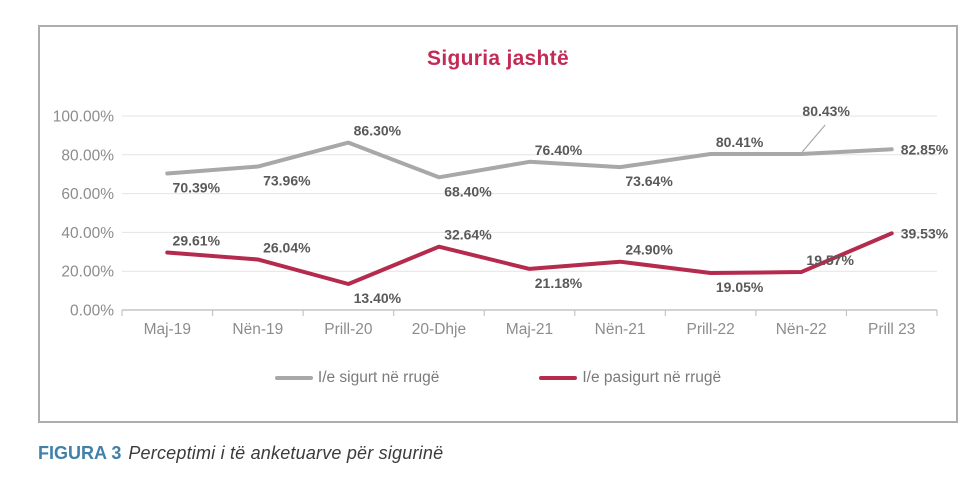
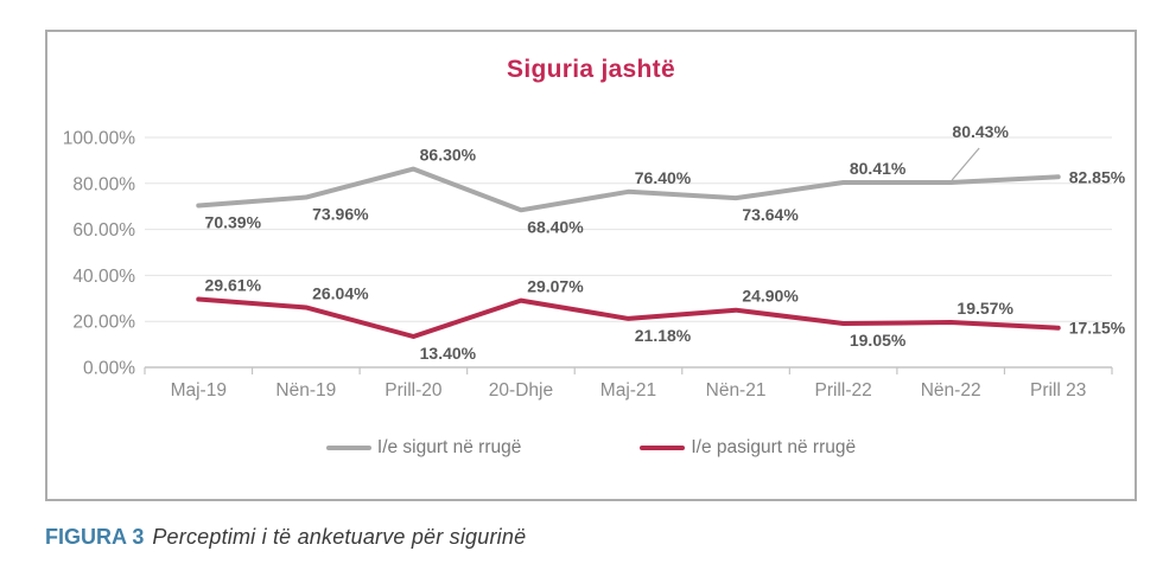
I/e pasigurt në rrugë/20-Dhje: 32.64% -> 29.07%
I/e pasigurt në rrugë/Prill 23: 39.53% -> 17.15%
